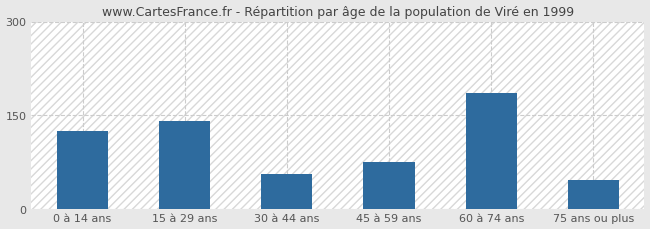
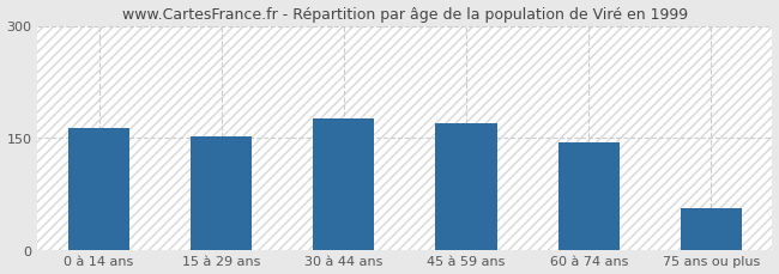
0 à 14 ans: 124 -> 163
15 à 29 ans: 140 -> 152
30 à 44 ans: 56 -> 175
45 à 59 ans: 74 -> 169
60 à 74 ans: 186 -> 143
75 ans ou plus: 46 -> 56
